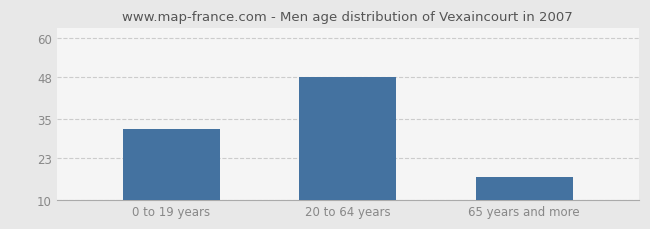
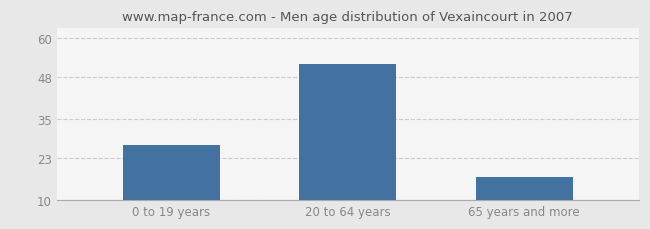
0 to 19 years: 32 -> 27
20 to 64 years: 48 -> 52
